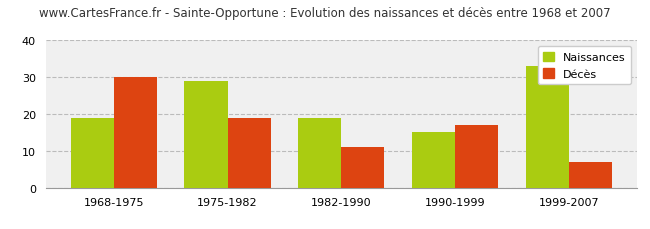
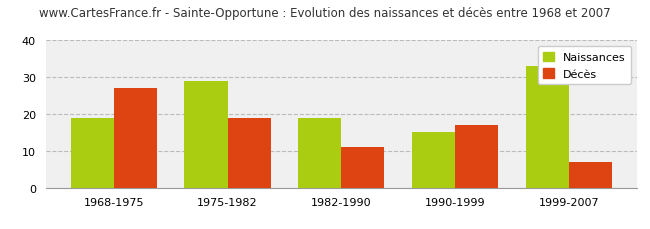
Décès/1968-1975: 30 -> 27
